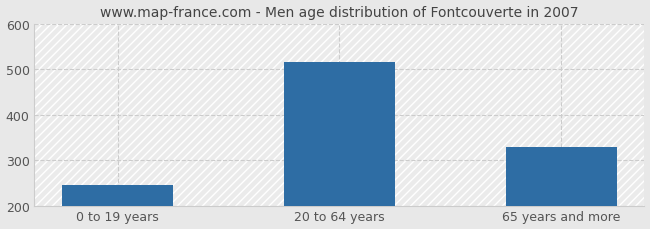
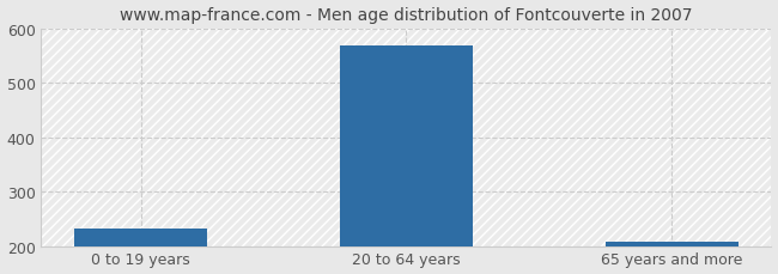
0 to 19 years: 245 -> 232
20 to 64 years: 515 -> 570
65 years and more: 330 -> 207
